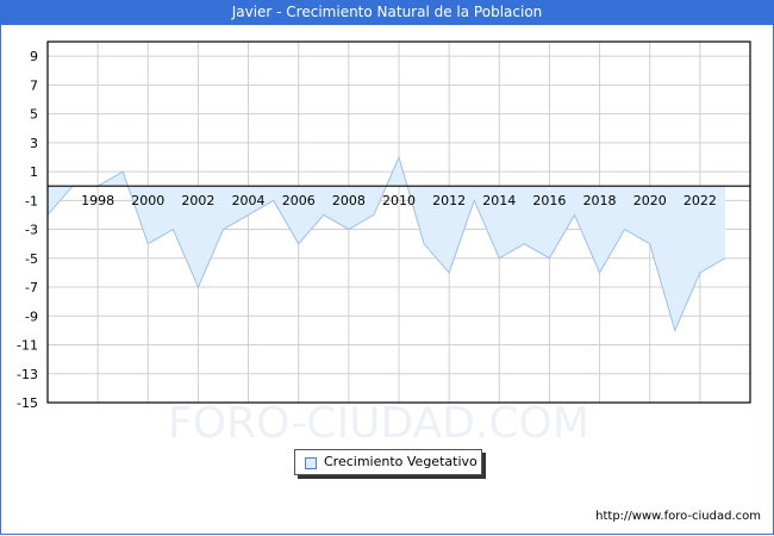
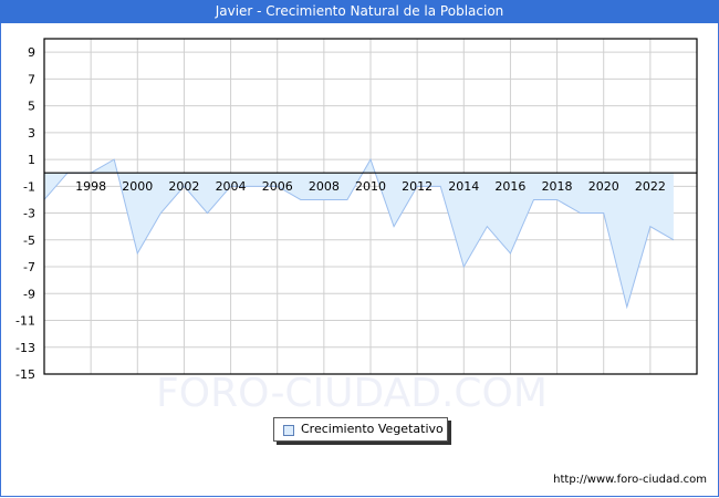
2000: -4 -> -6
2002: -7 -> -1
2004: -2 -> -1
2006: -4 -> -1
2008: -3 -> -2
2010: 2 -> 1
2012: -6 -> -1
2014: -5 -> -7
2016: -5 -> -6
2018: -6 -> -2
2020: -4 -> -3
2022: -6 -> -4
